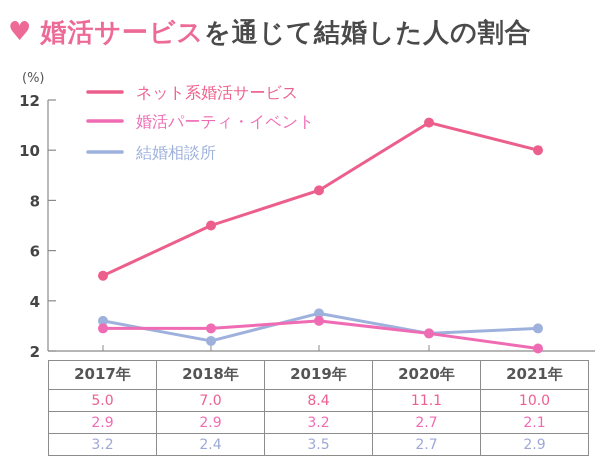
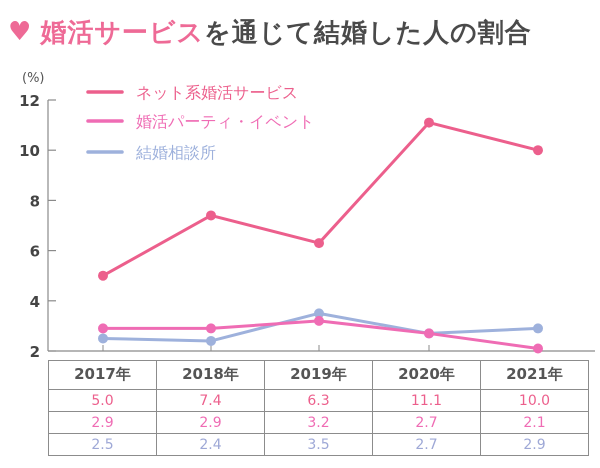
結婚相談所/2017年: 3.2 -> 2.5
ネット系婚活サービス/2018年: 7.0 -> 7.4
ネット系婚活サービス/2019年: 8.4 -> 6.3
